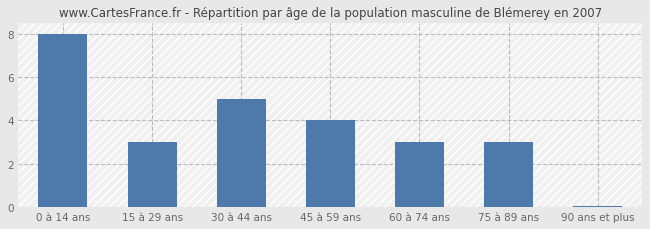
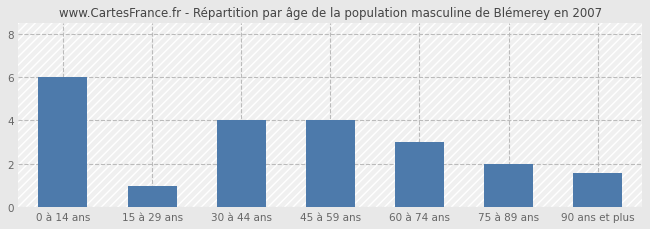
0 à 14 ans: 8.00 -> 6.00
15 à 29 ans: 3.00 -> 1.00
30 à 44 ans: 5.00 -> 4.00
75 à 89 ans: 3.00 -> 2.00
90 ans et plus: 0.07 -> 1.60
